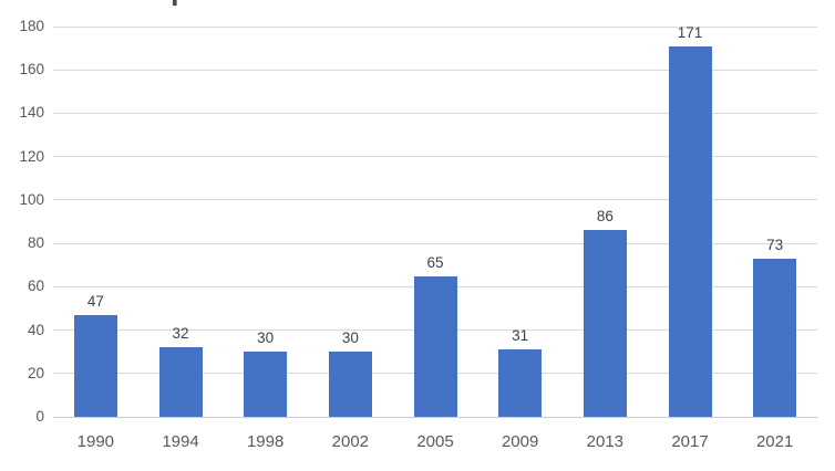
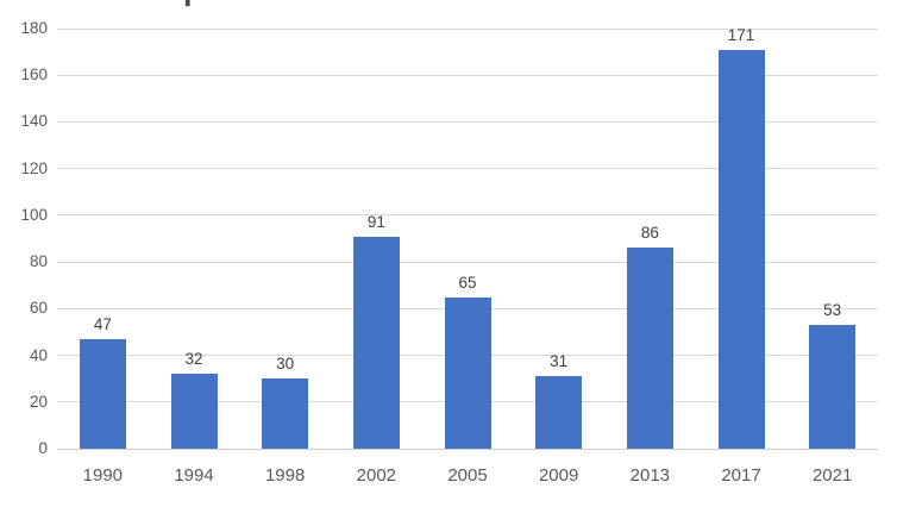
2002: 30 -> 91
2021: 73 -> 53
